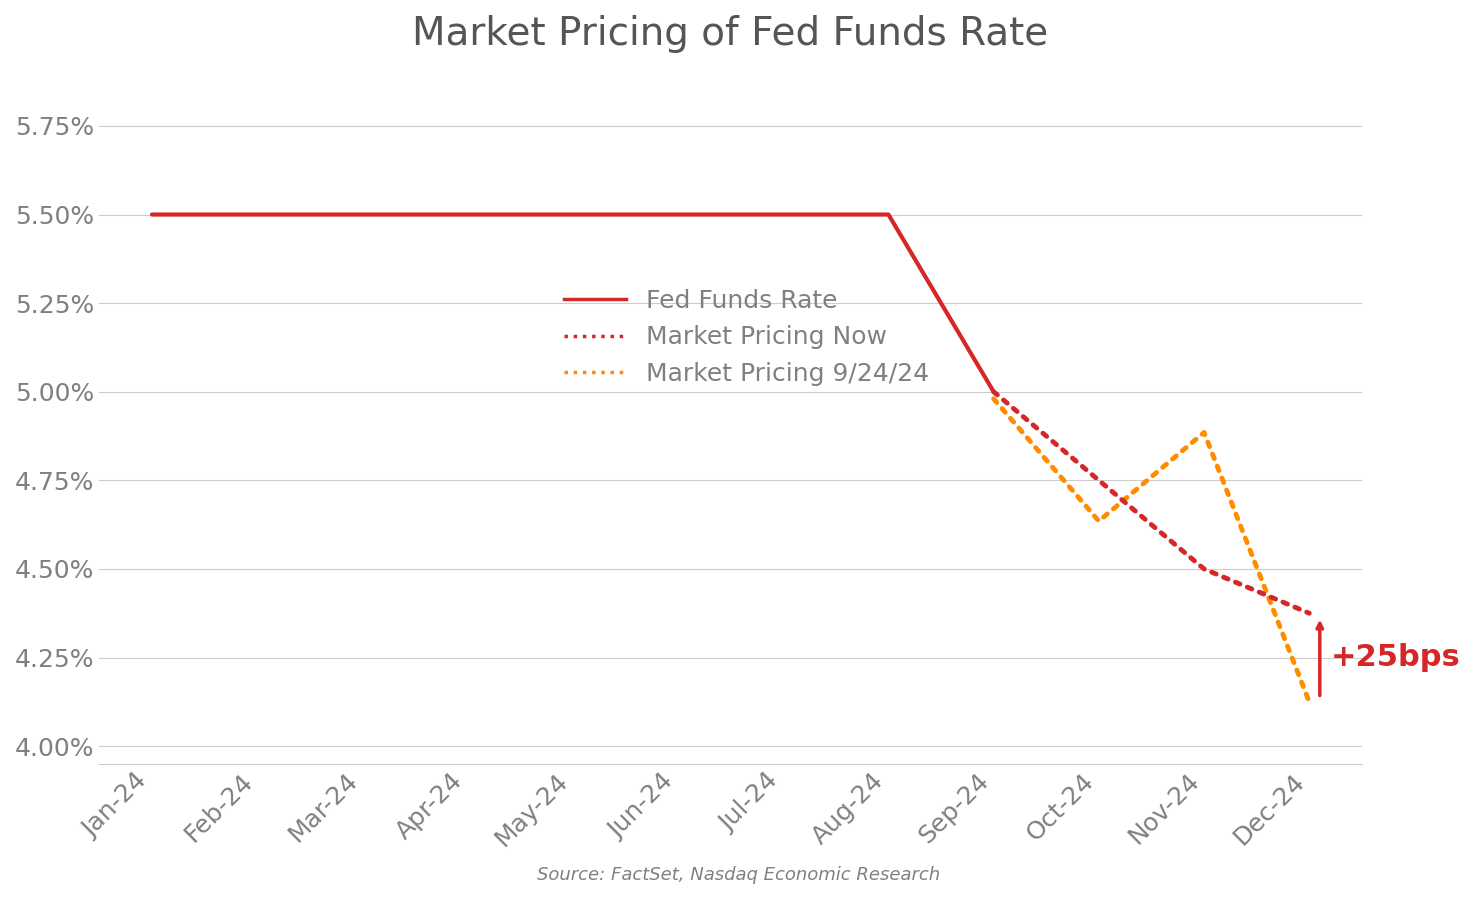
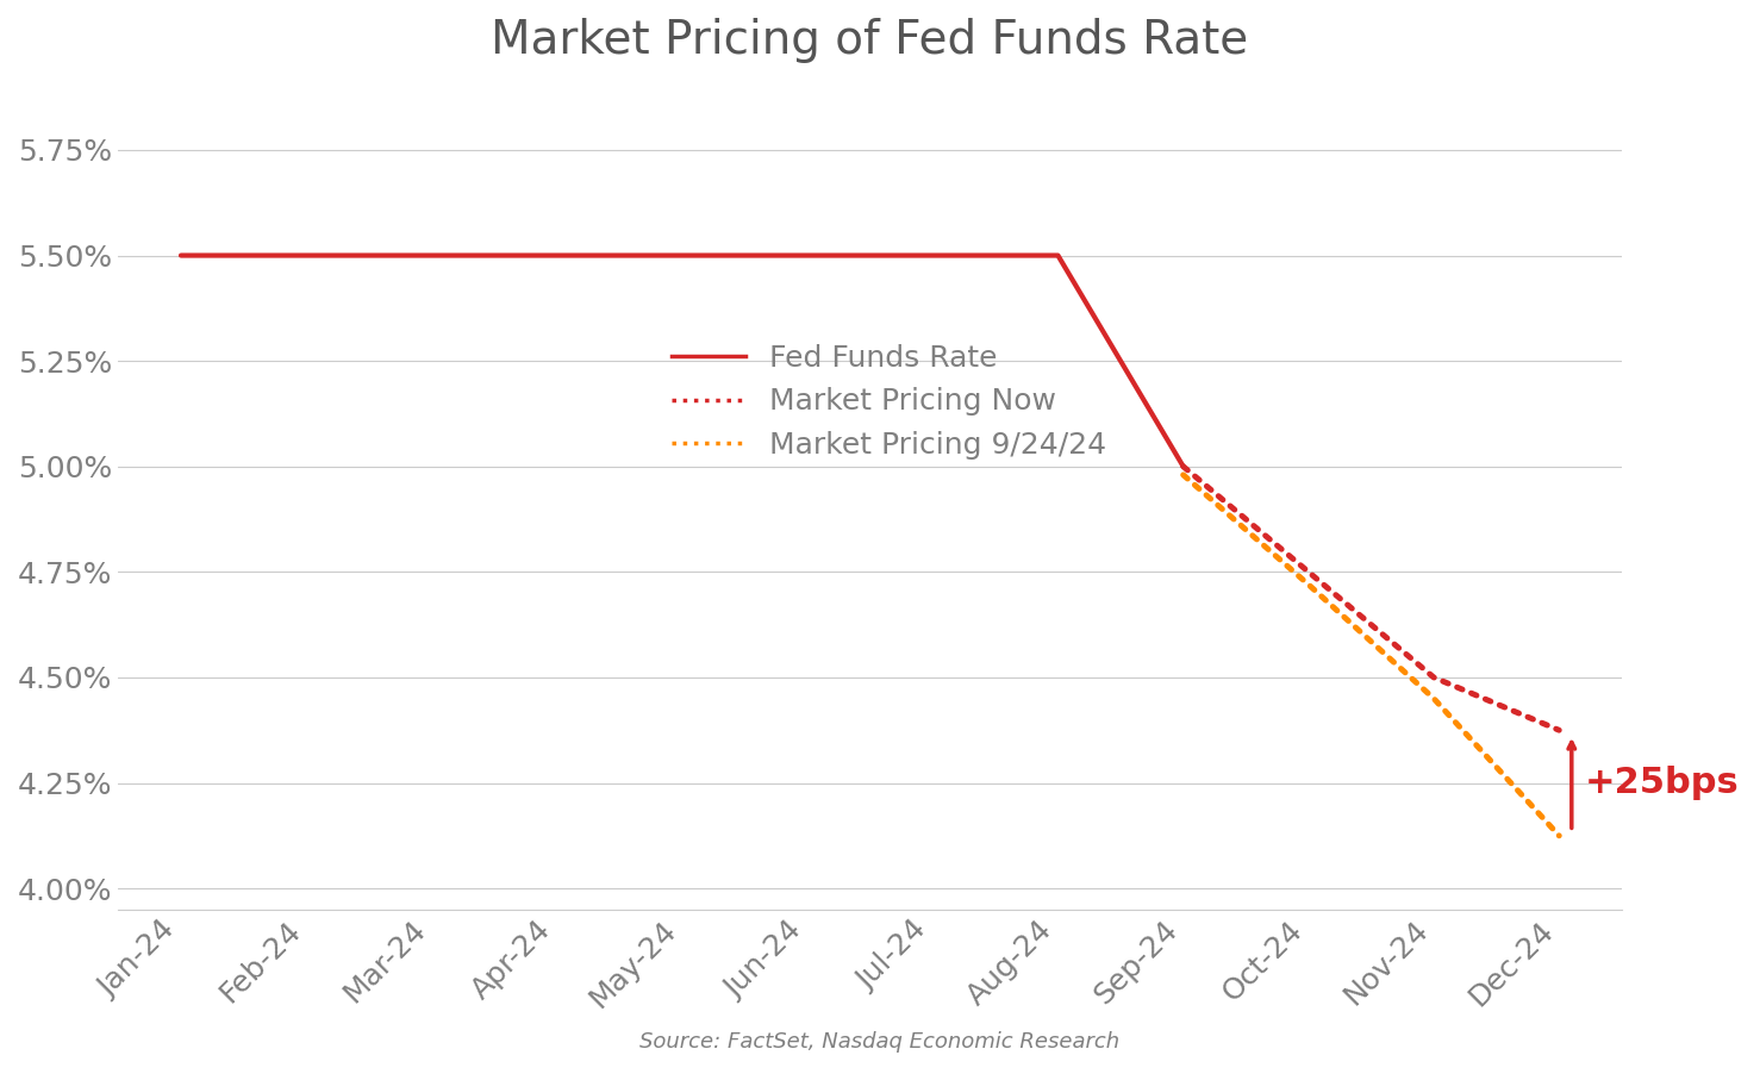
Market Pricing 9/24/24/Oct-24: 4.635% -> 4.720%
Market Pricing 9/24/24/Nov-24: 4.885% -> 4.450%
